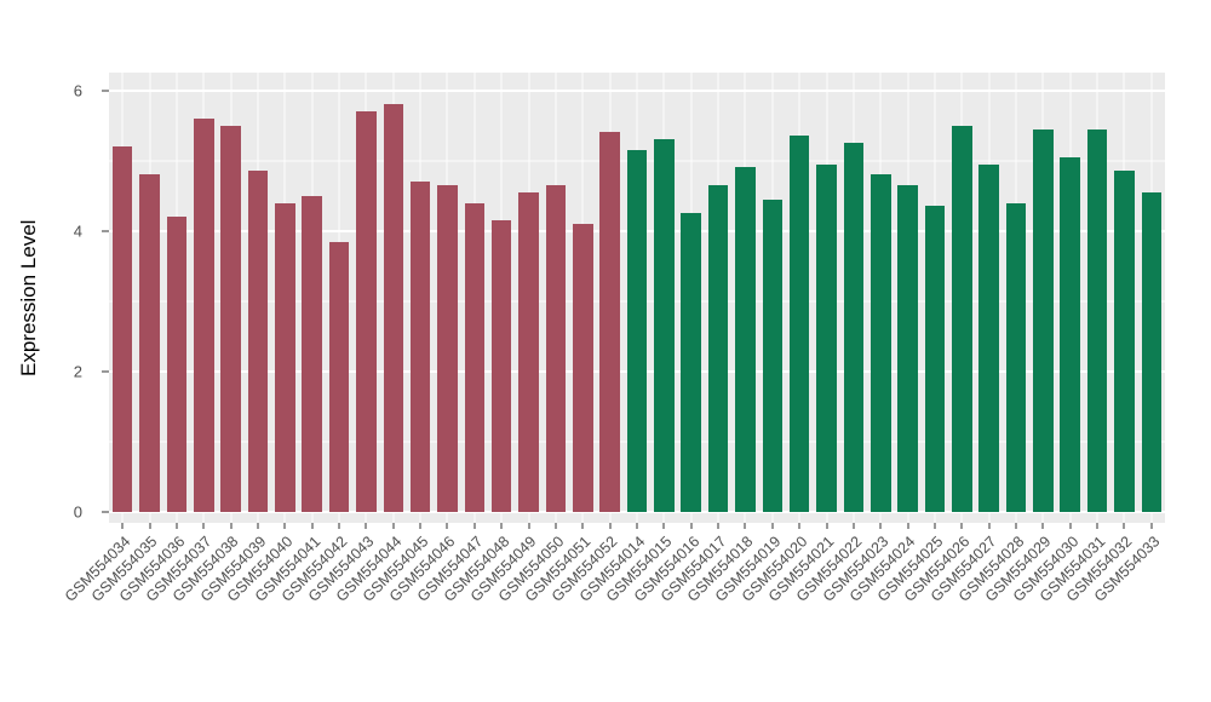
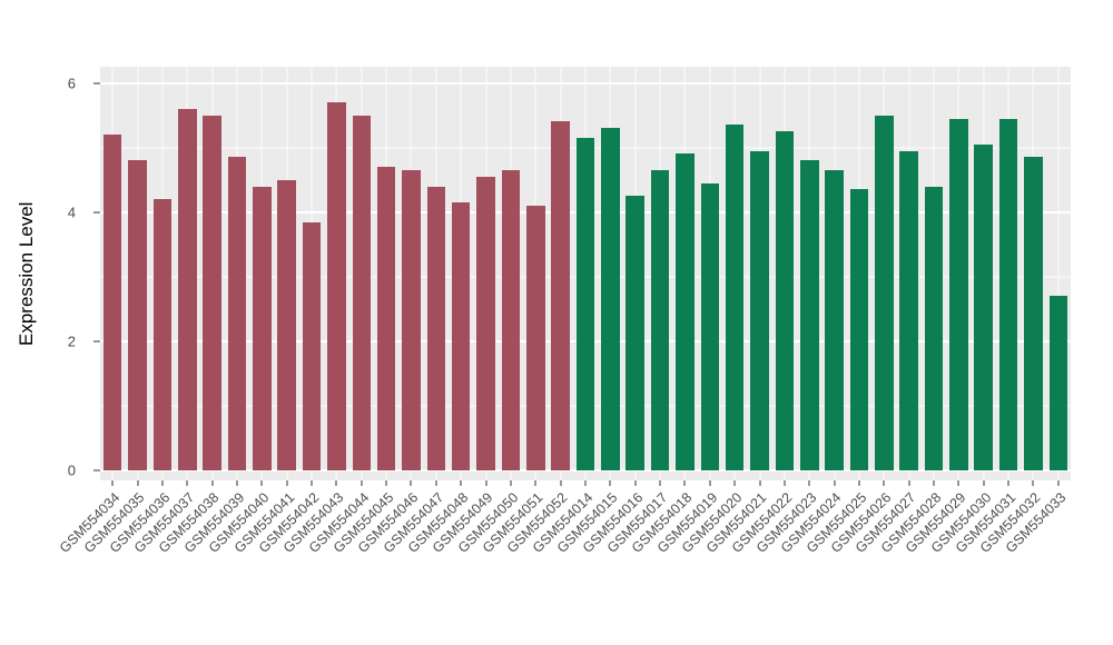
GSM554044: 5.8 -> 5.5
GSM554033: 4.5 -> 2.7
